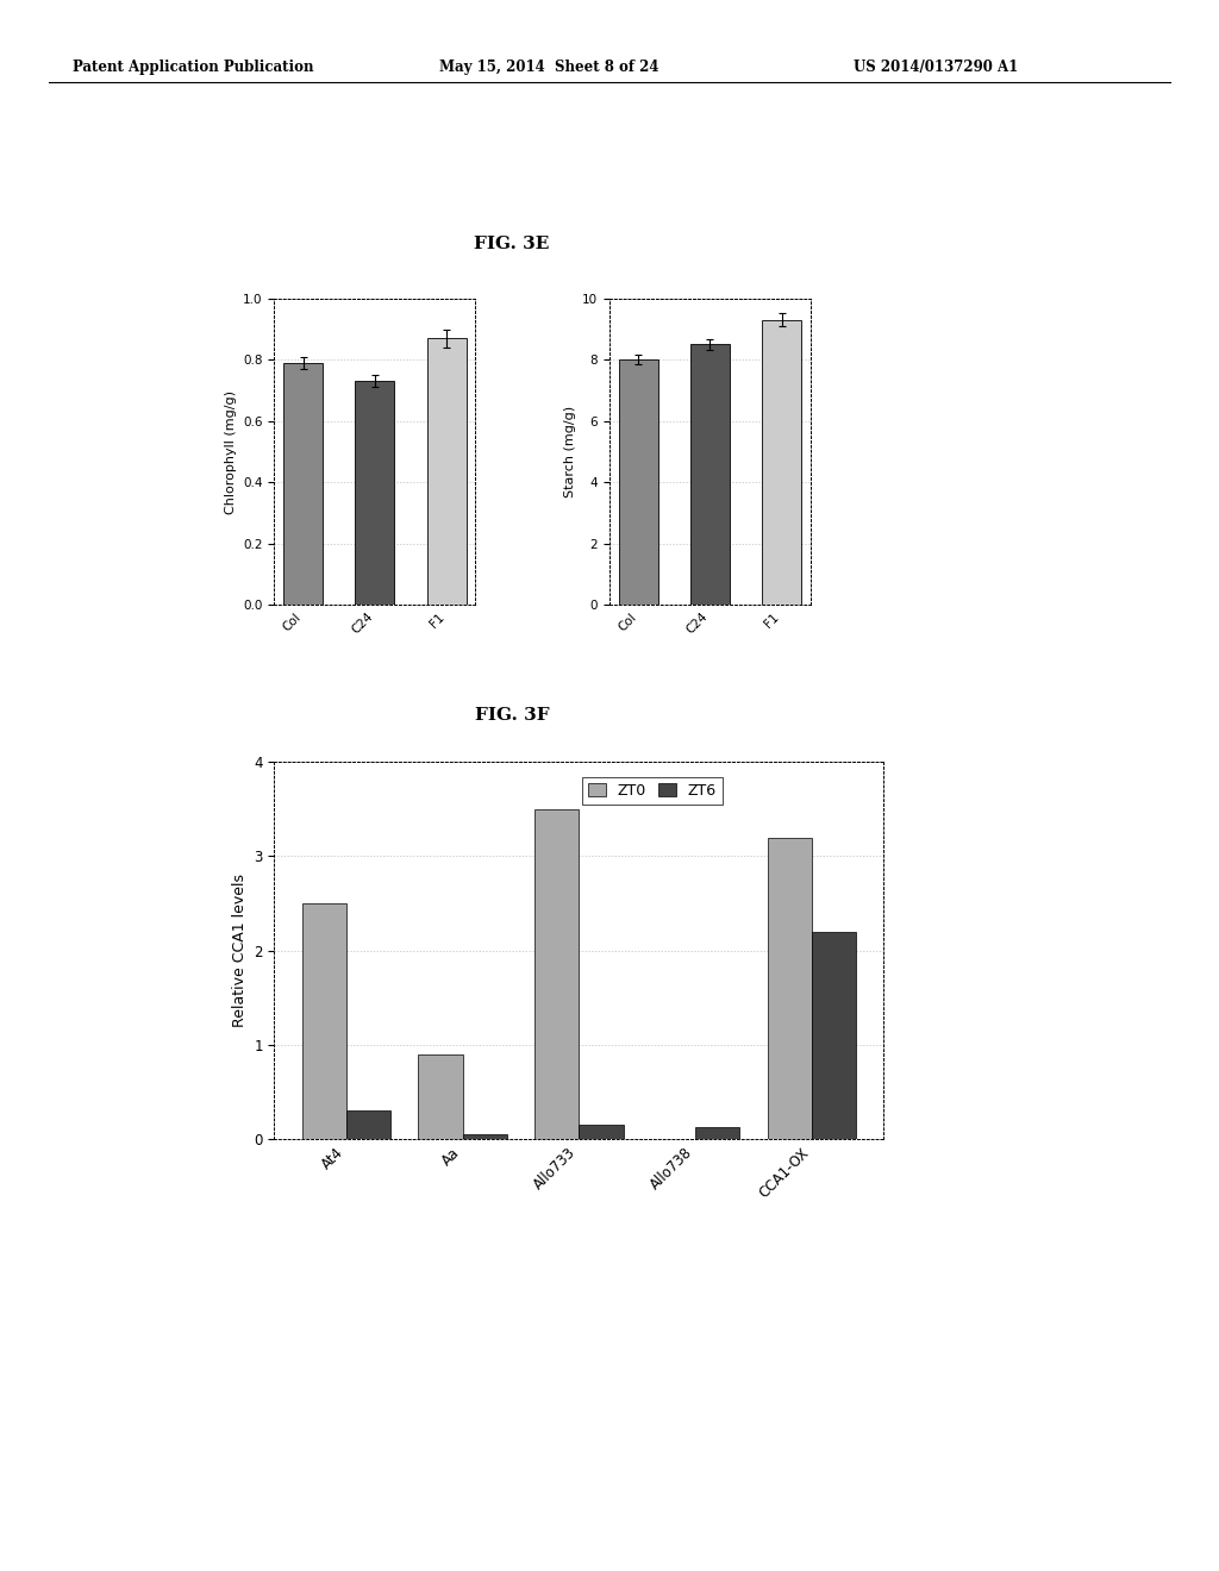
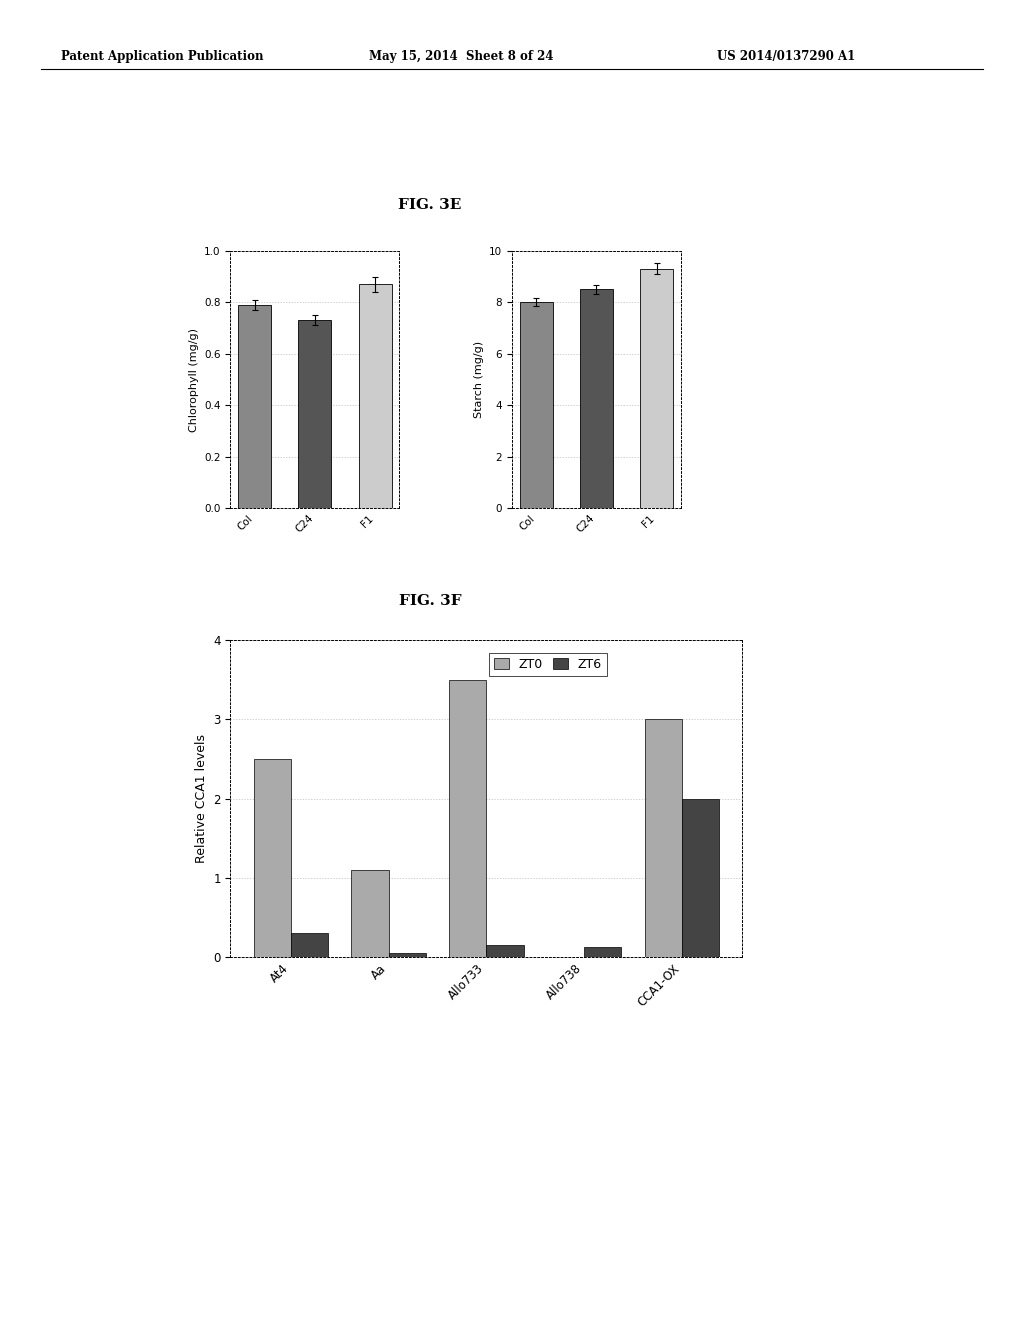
ZT0/Aa: 0.9 -> 1.1
ZT0/CCA1-OX: 3.2 -> 3.0
ZT6/CCA1-OX: 2.20 -> 2.00
